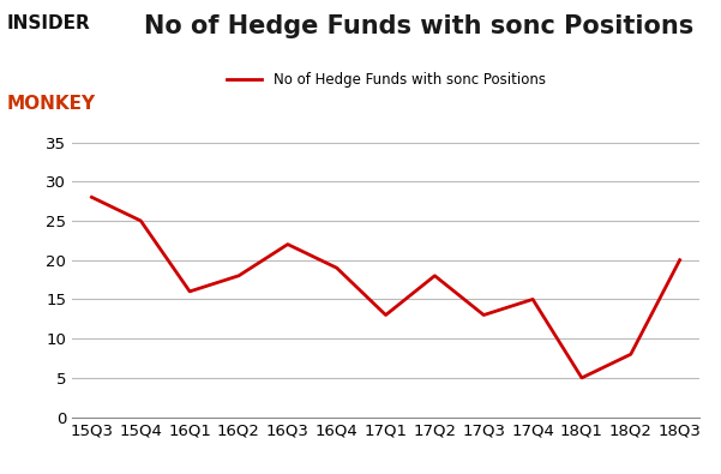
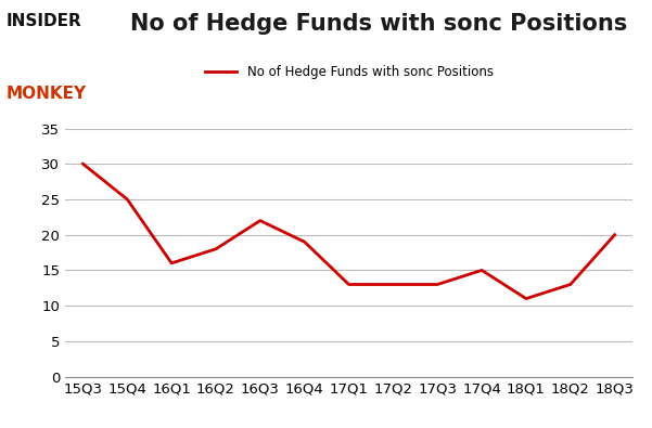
15Q3: 28 -> 30
17Q2: 18 -> 13
18Q1: 5 -> 11
18Q2: 8 -> 13
